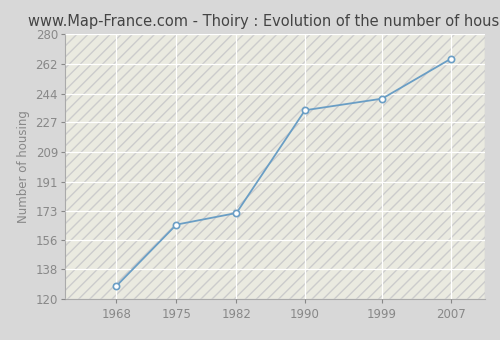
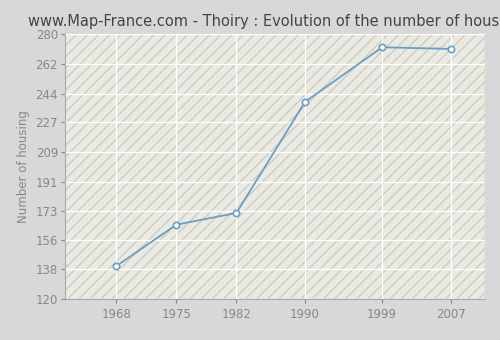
1968: 128 -> 140
1990: 234 -> 239
1999: 241 -> 272
2007: 265 -> 271
